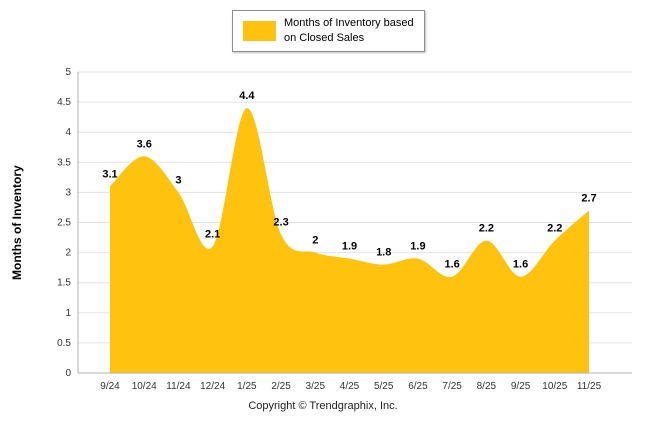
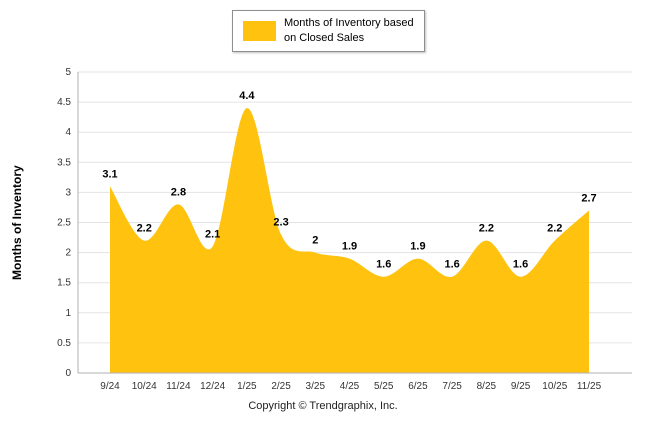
10/24: 3.6 -> 2.2
11/24: 3 -> 2.8
5/25: 1.8 -> 1.6
